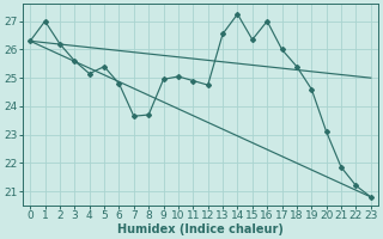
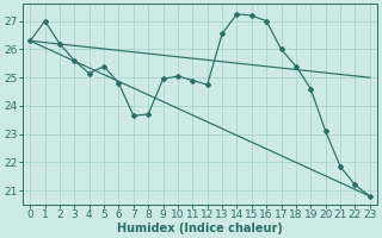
15: 26.35 -> 27.20
